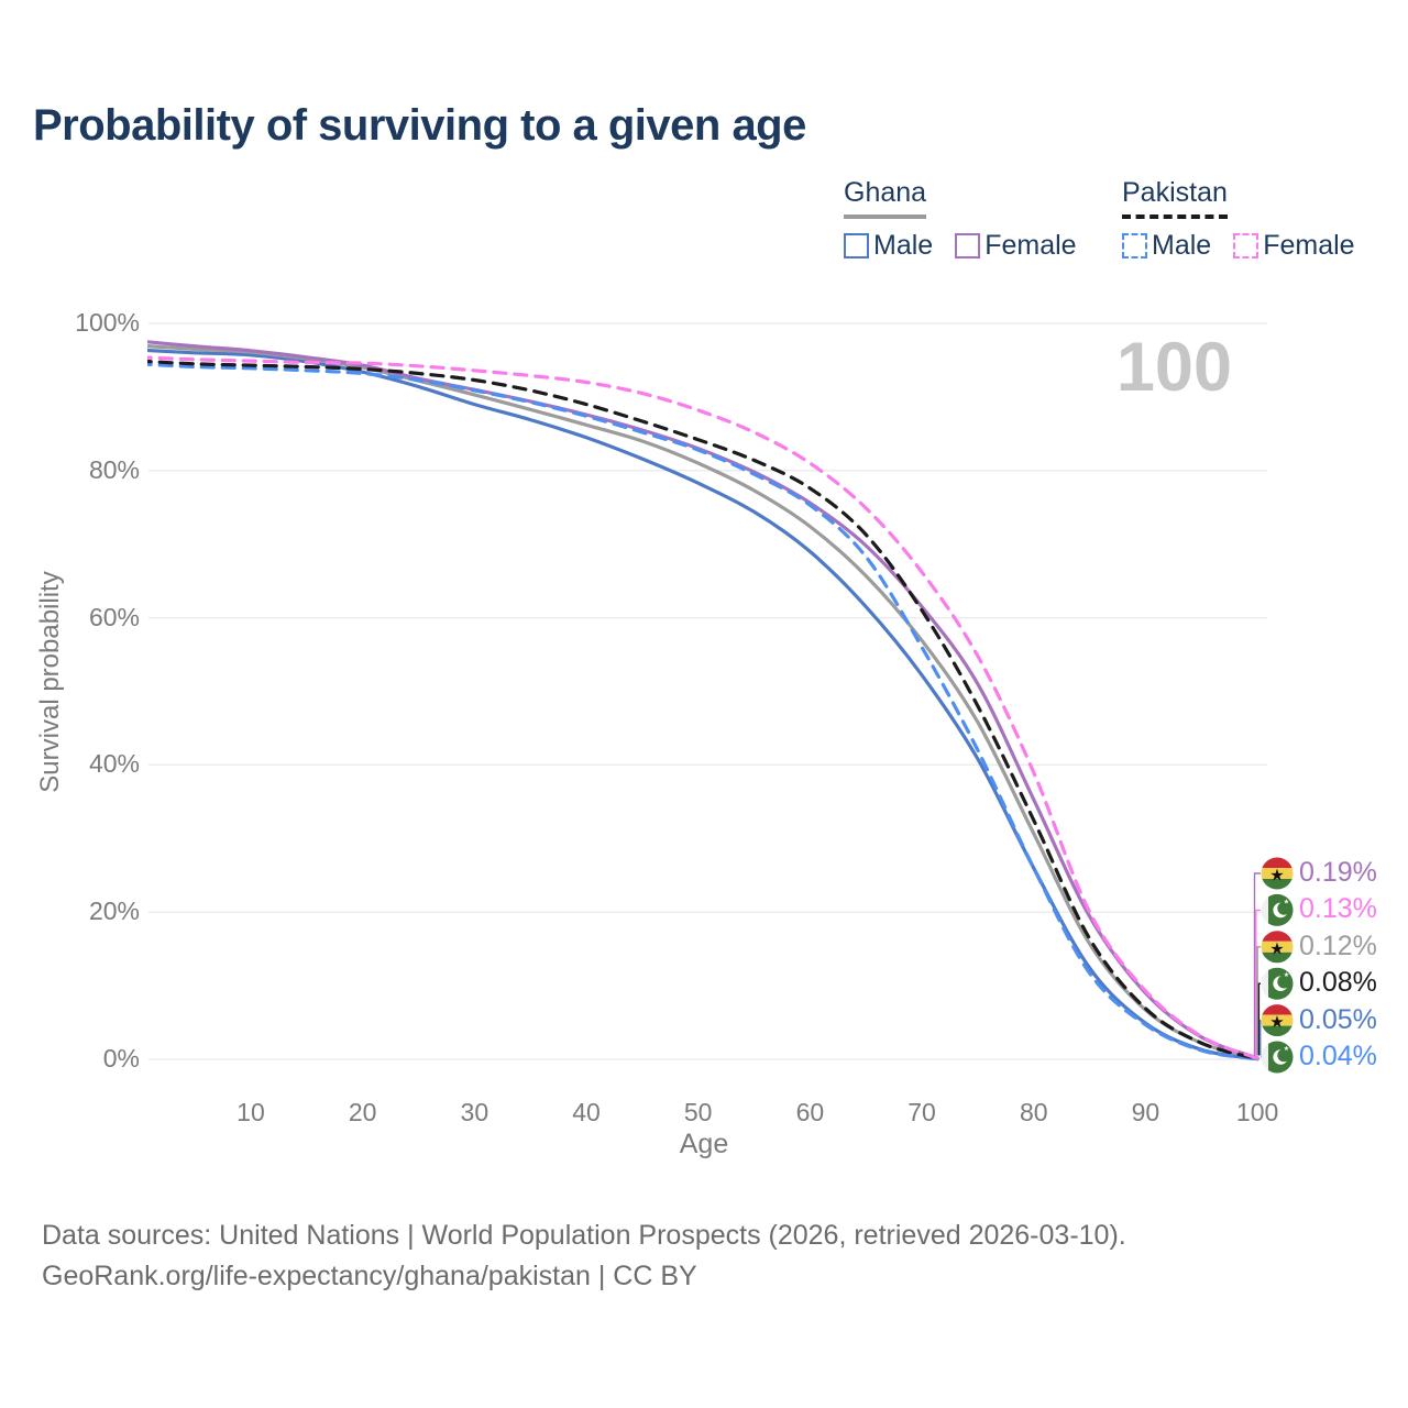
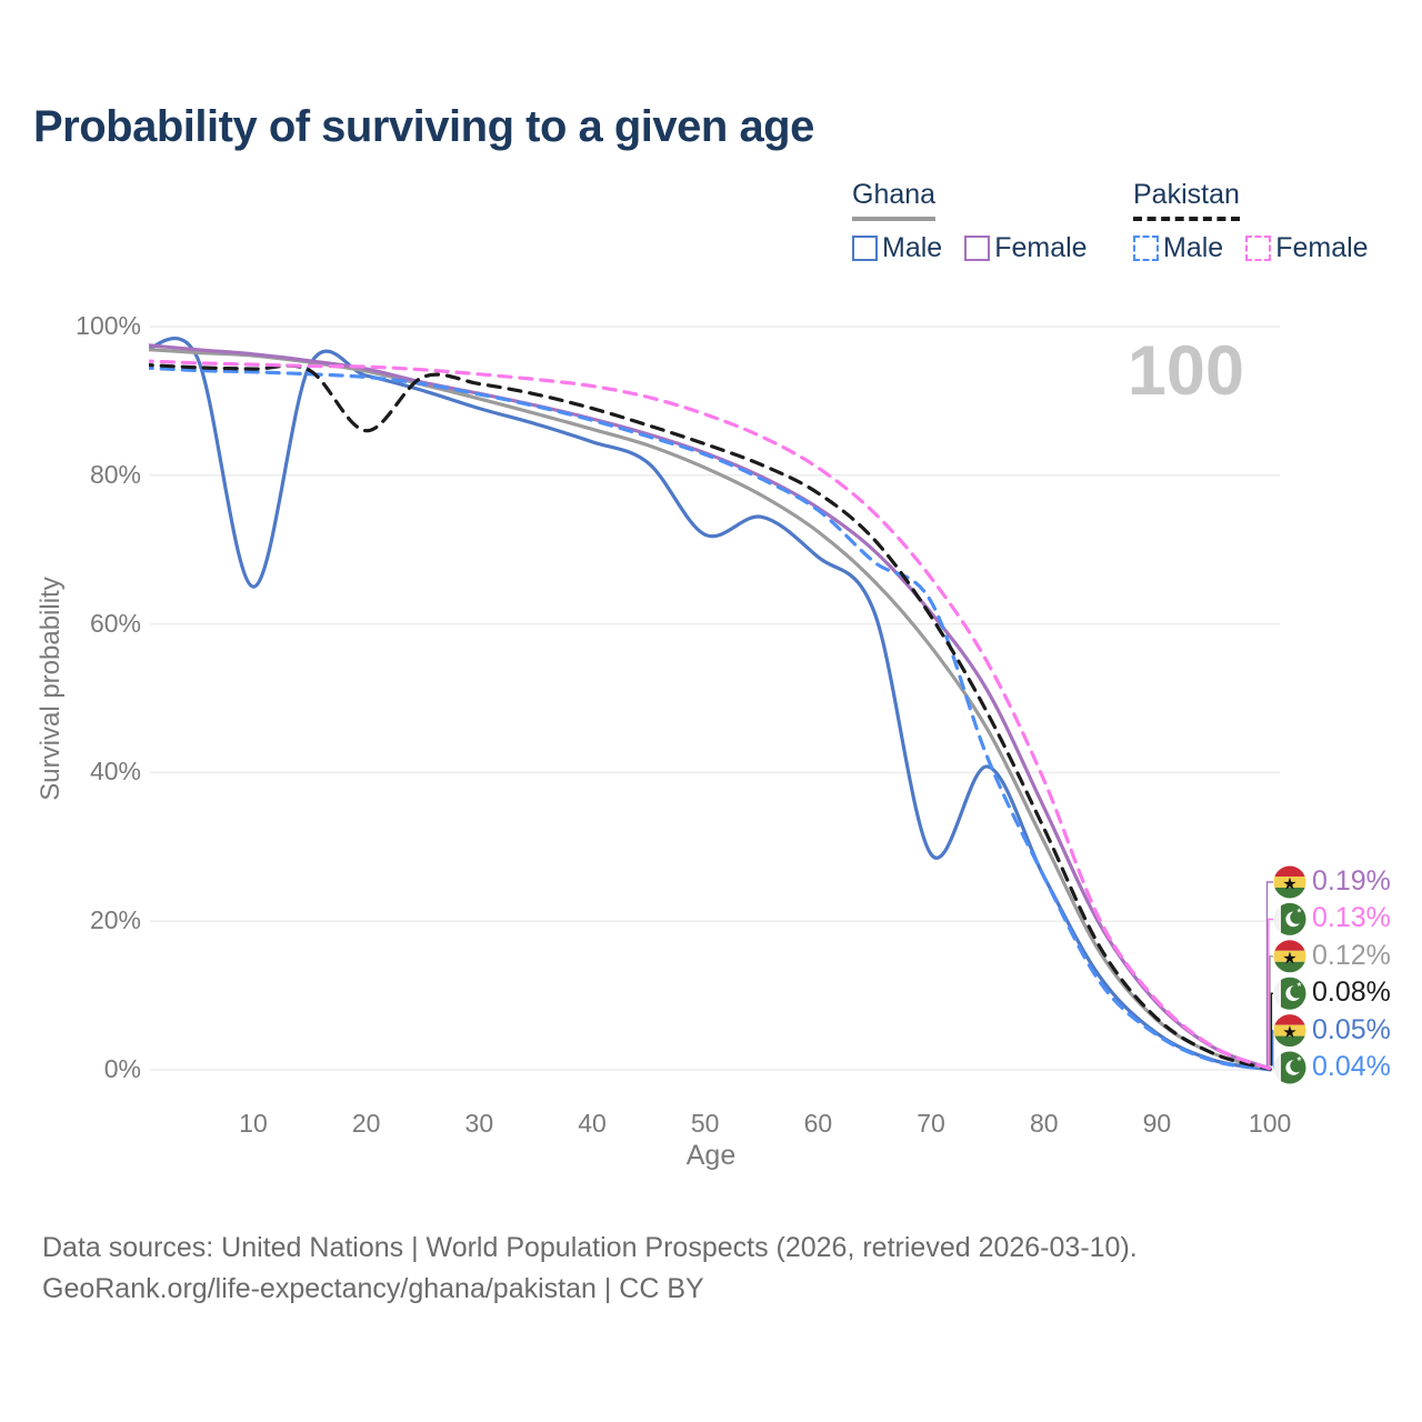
Ghana Male/10: 96% -> 65%
Pakistan/20: 94% -> 86%
Ghana Male/50: 78% -> 72%
Ghana Male/70: 52% -> 29%
Pakistan Male/70: 56% -> 63%
